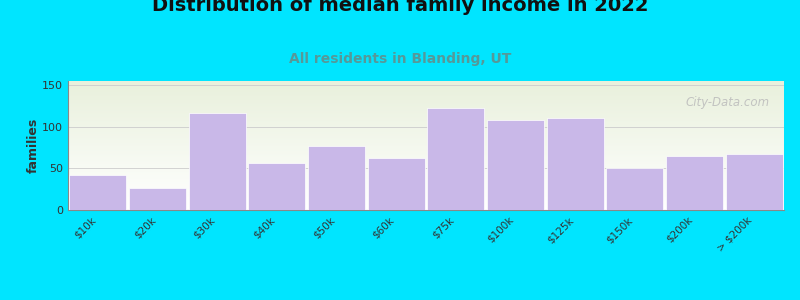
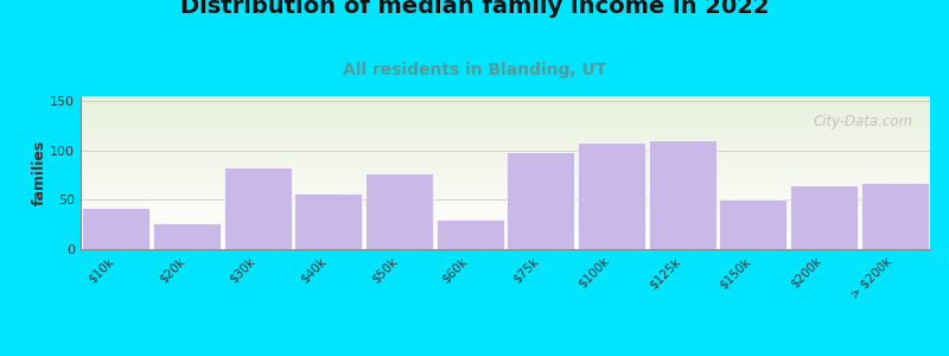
$30k: 116 -> 83
$60k: 62 -> 30
$75k: 122 -> 98
